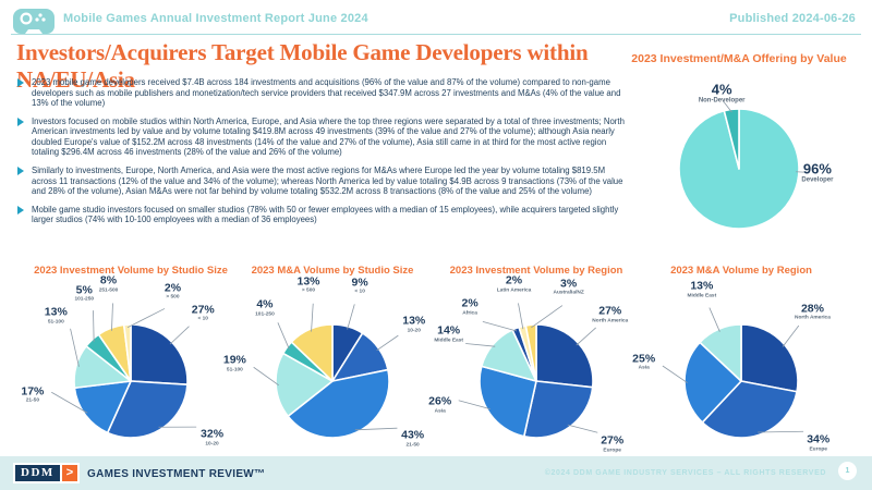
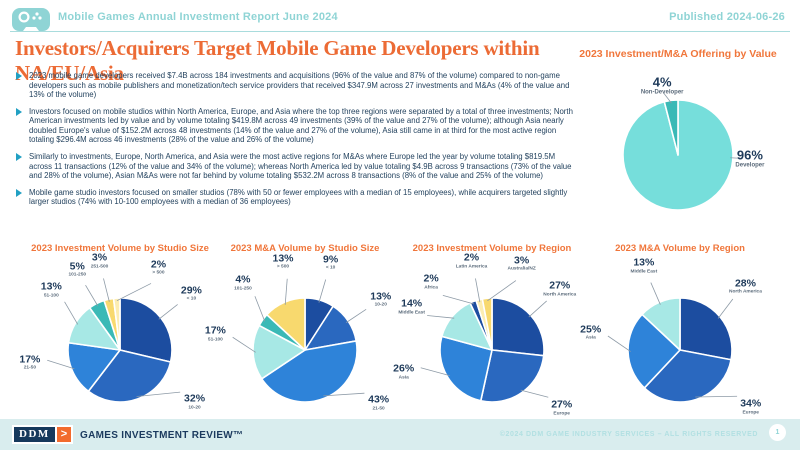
2023 Investment Volume by Studio Size/< 10: 27% -> 29%
2023 Investment Volume by Studio Size/251-500: 8% -> 3%
2023 M&A Volume by Studio Size/51-100: 19% -> 17%
